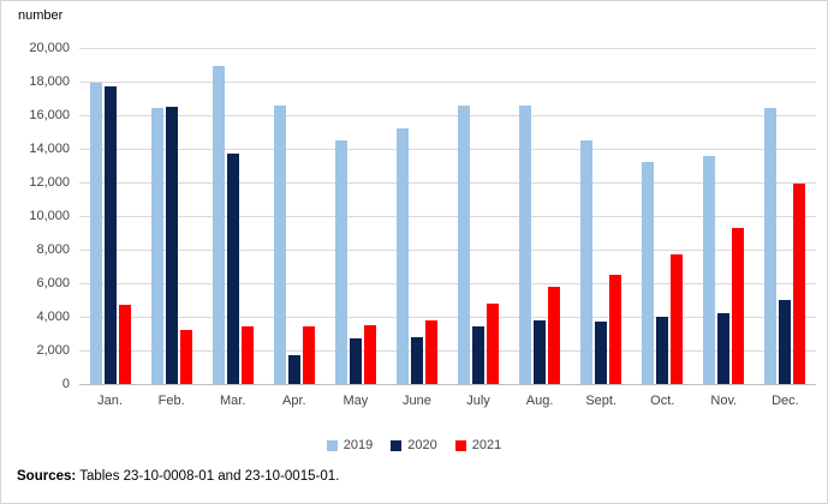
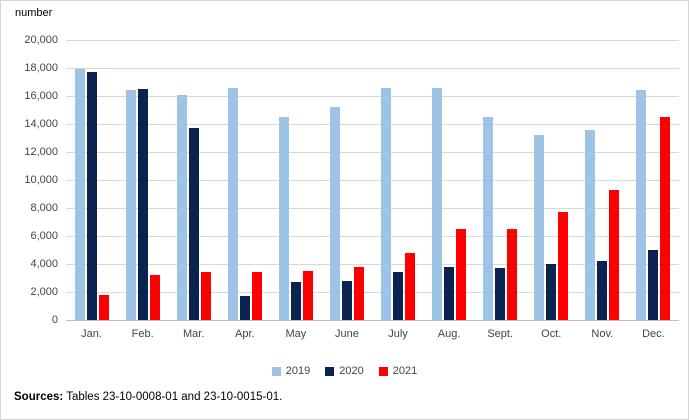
2021/Jan.: 4700 -> 1800
2019/Mar.: 18900 -> 16100
2021/Aug.: 5800 -> 6500
2021/Dec.: 11900 -> 14500
